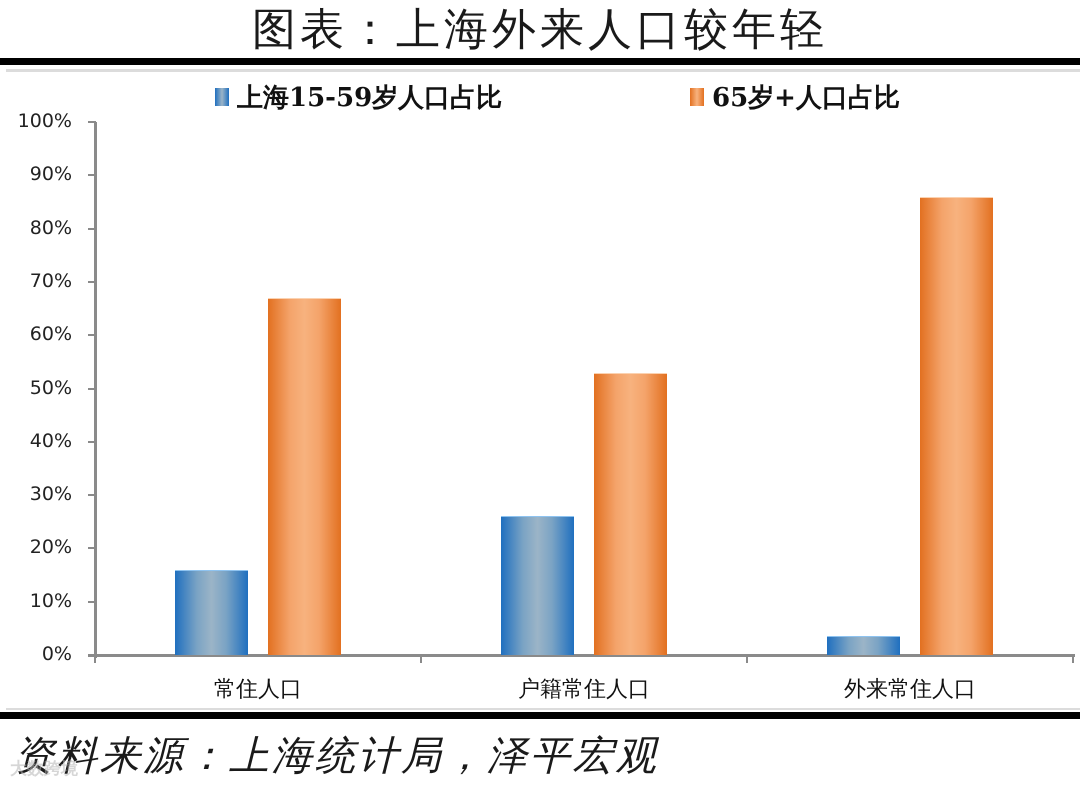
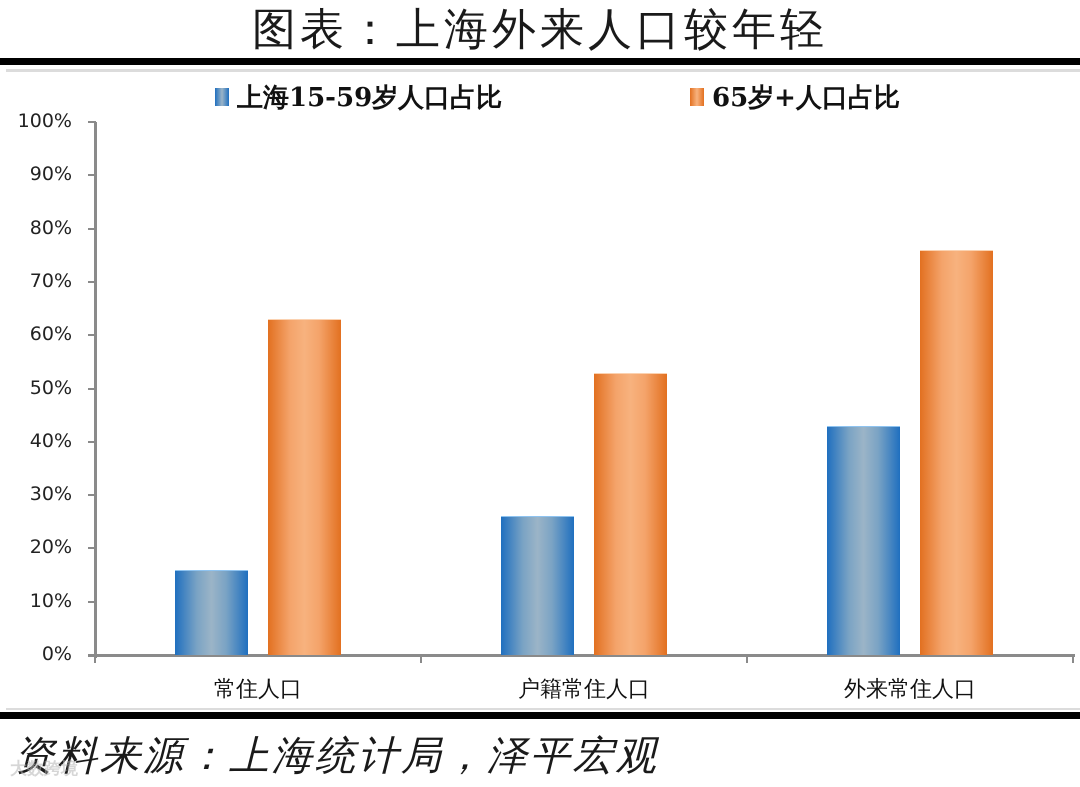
65岁+人口占比/常住人口: 67% -> 63%
上海15-59岁人口占比/外来常住人口: 4% -> 43%
65岁+人口占比/外来常住人口: 86% -> 76%
